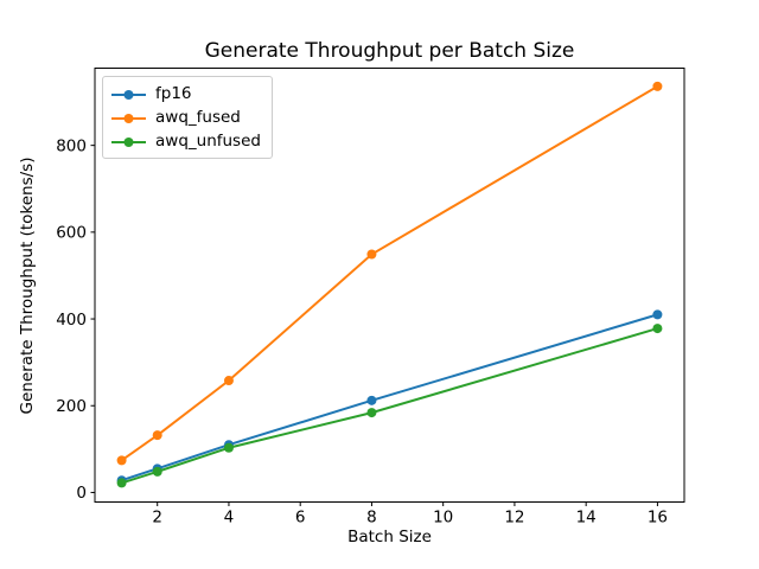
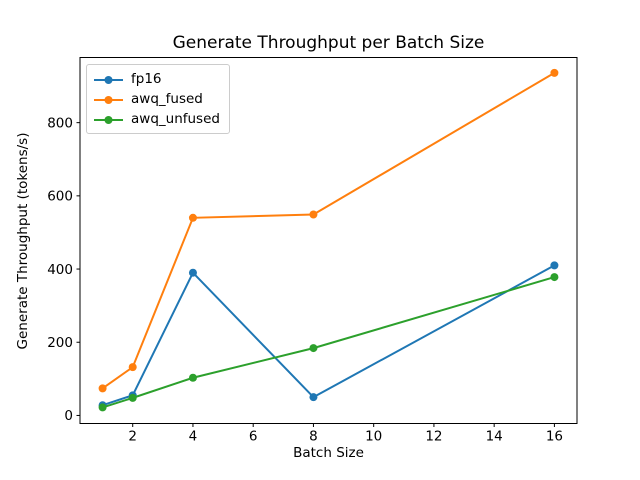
fp16/4: 110 -> 390
awq_fused/4: 260 -> 540
fp16/8: 210 -> 50
